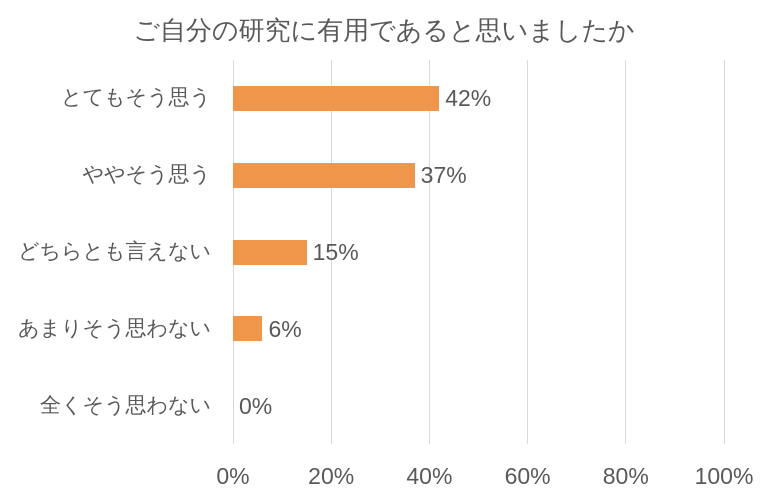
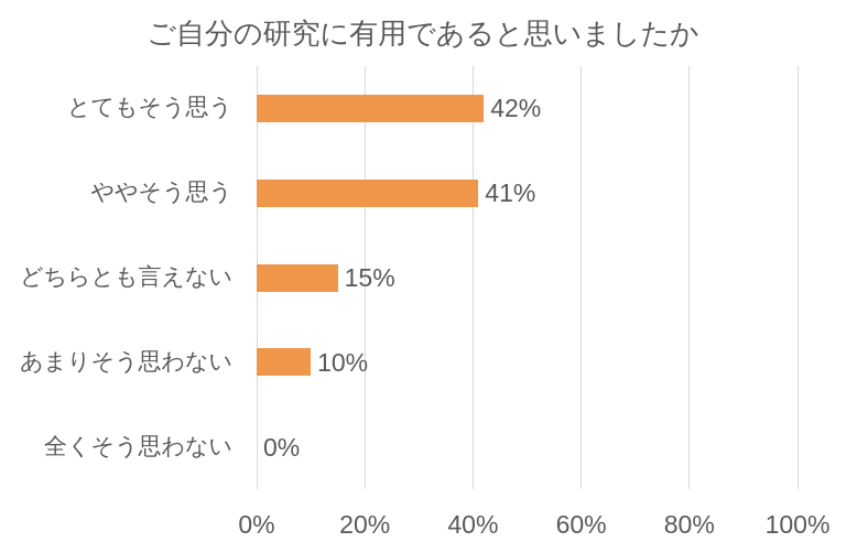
ややそう思う: 37% -> 41%
あまりそう思わない: 6% -> 10%
